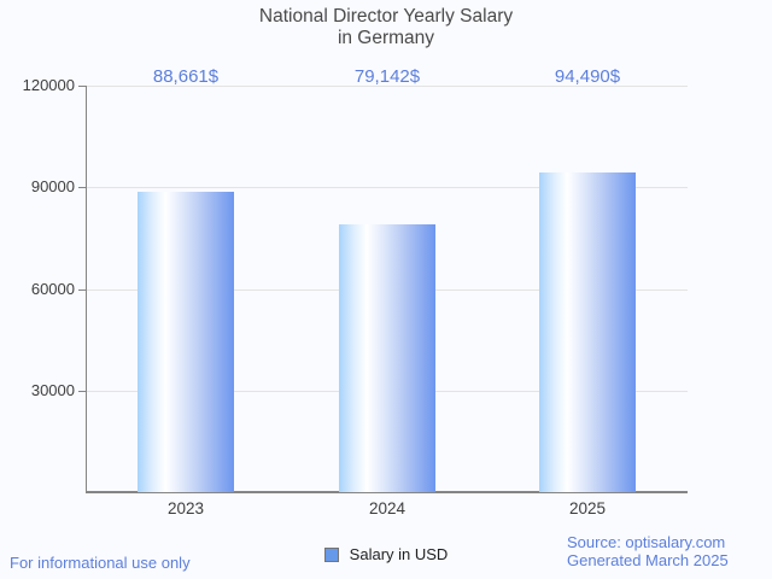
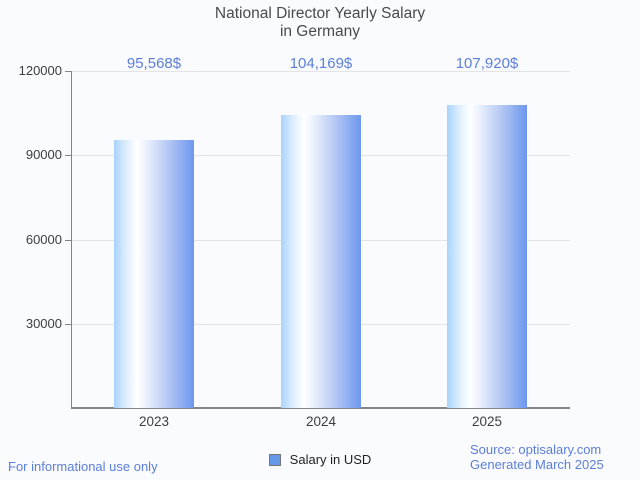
2023: 88,661 -> 95,568
2024: 79,142 -> 104,169
2025: 94,490 -> 107,920
